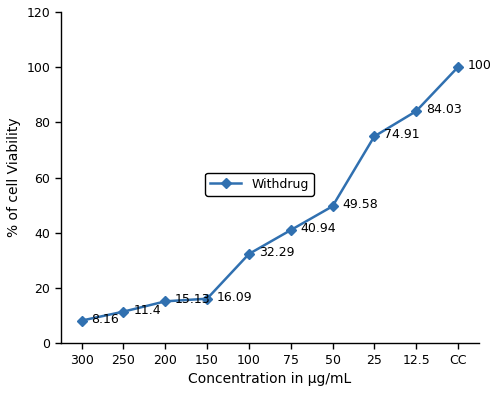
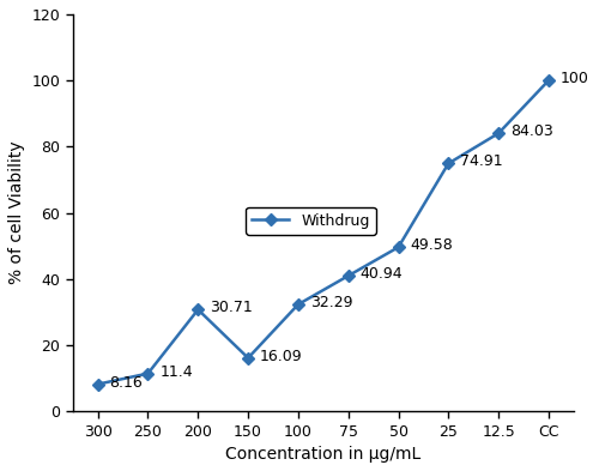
200: 15.13 -> 30.71
